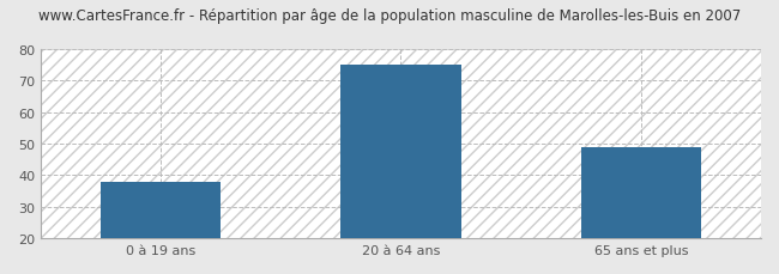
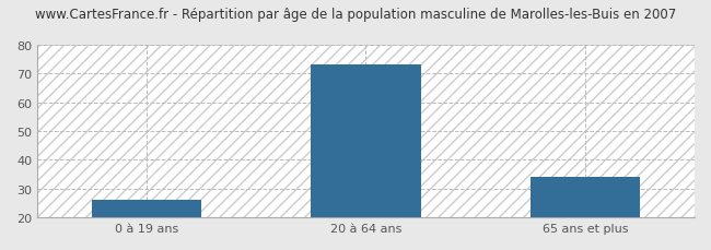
0 à 19 ans: 38 -> 26
20 à 64 ans: 75 -> 73
65 ans et plus: 49 -> 34
